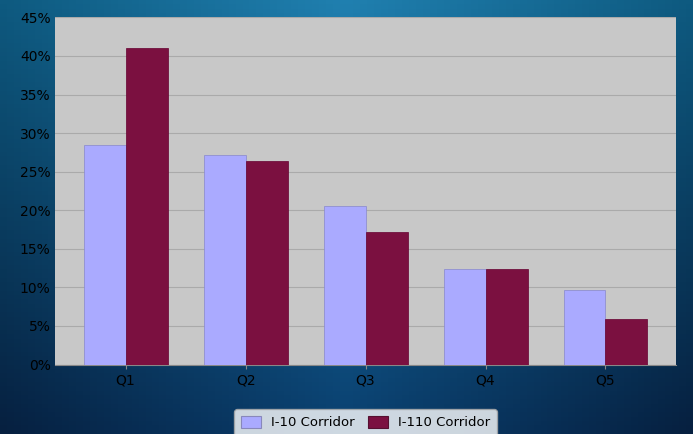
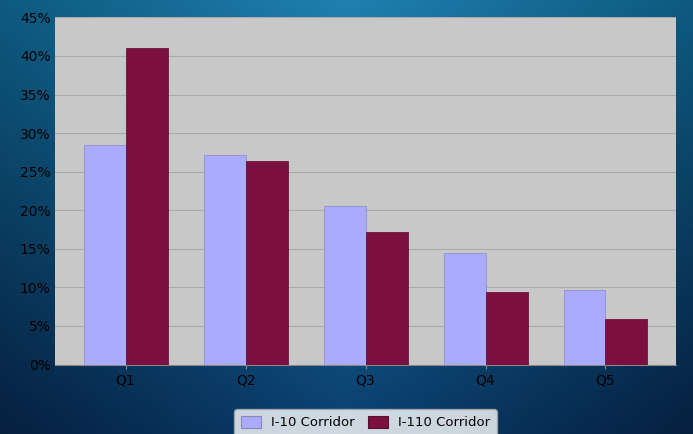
I-10 Corridor/Q4: 12.4% -> 14.5%
I-110 Corridor/Q4: 12.4% -> 9.4%
